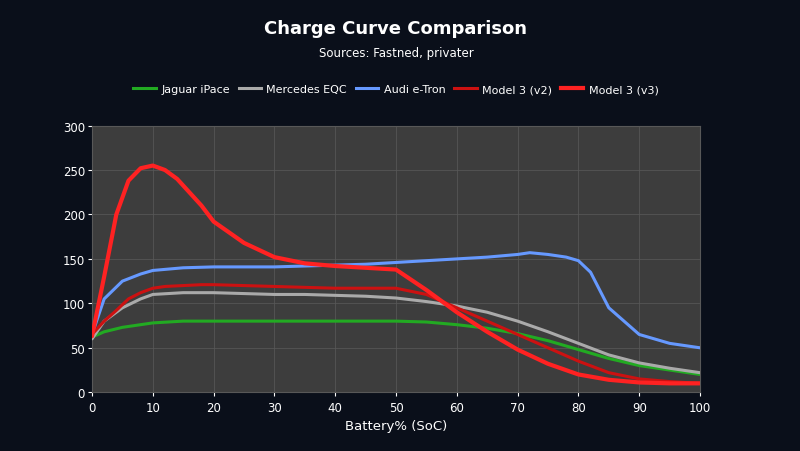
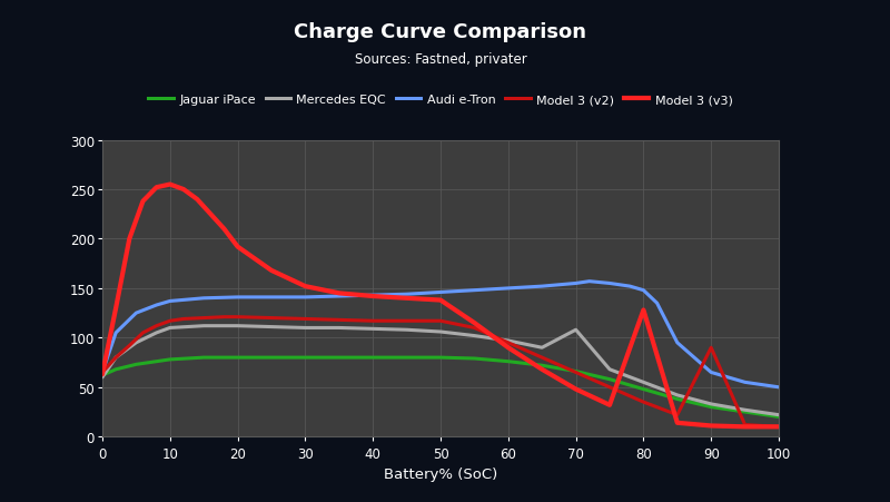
Mercedes EQC/70: 80 -> 108
Model 3 (v3)/80: 20 -> 128
Model 3 (v2)/90: 15 -> 90
